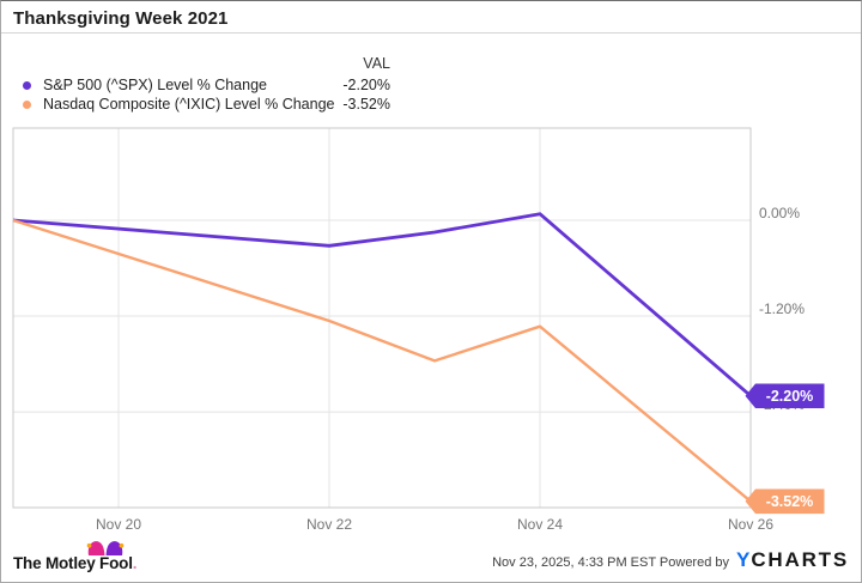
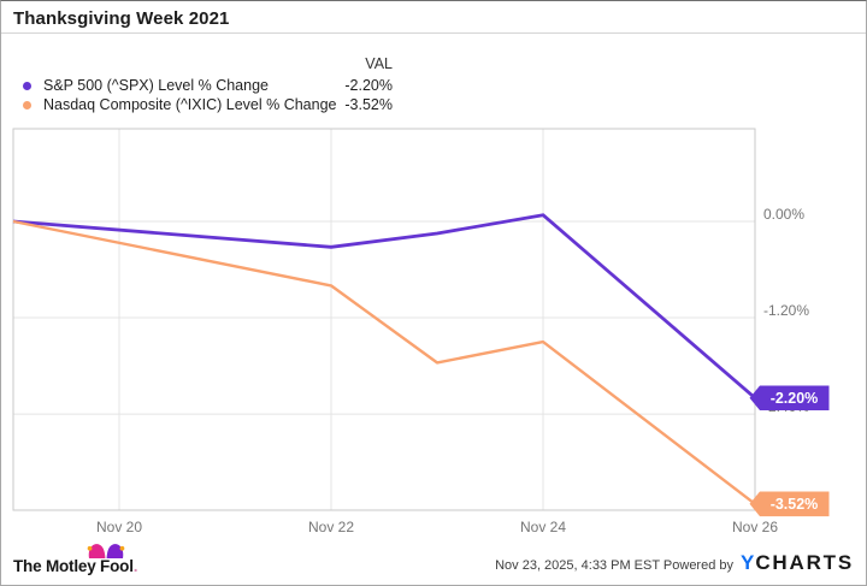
Nasdaq Composite (^IXIC) Level % Change/Nov 22: -1.3% -> -0.8%
Nasdaq Composite (^IXIC) Level % Change/Nov 24: -1.3% -> -1.5%
